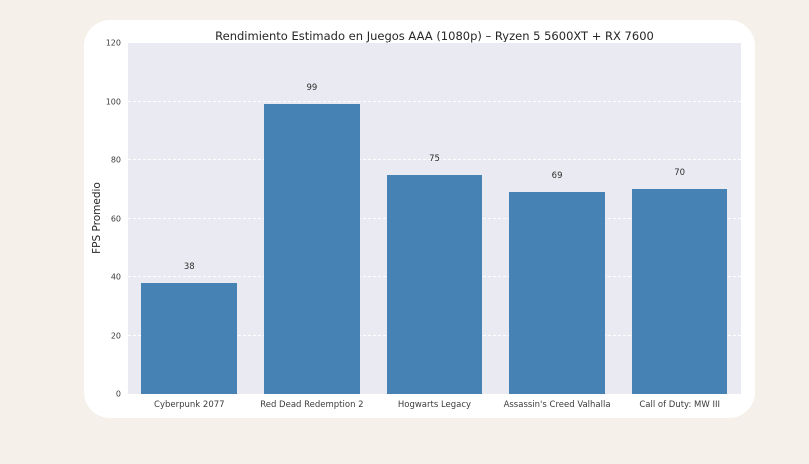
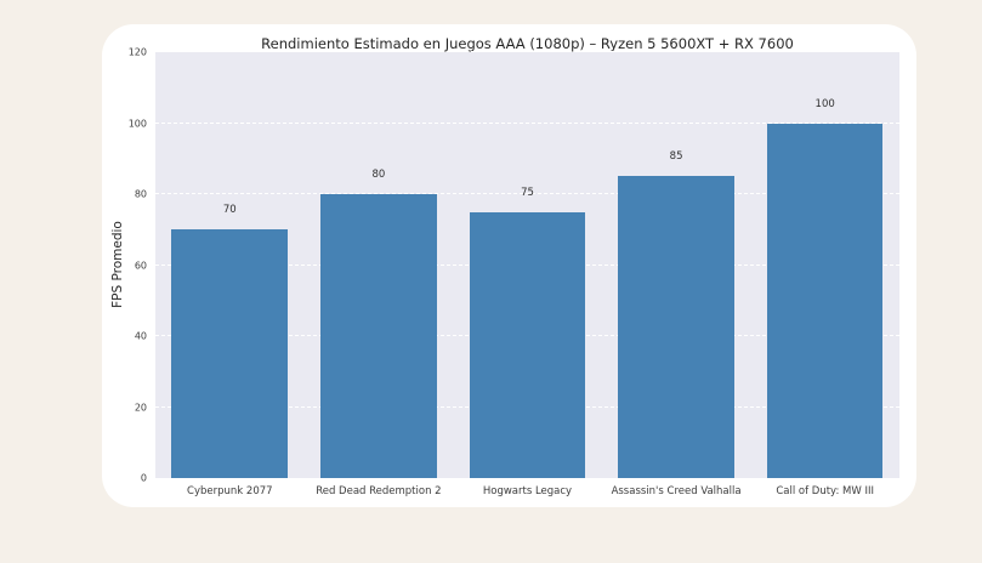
Cyberpunk 2077: 38 -> 70
Red Dead Redemption 2: 99 -> 80
Assassin's Creed Valhalla: 69 -> 85
Call of Duty: MW III: 70 -> 100
